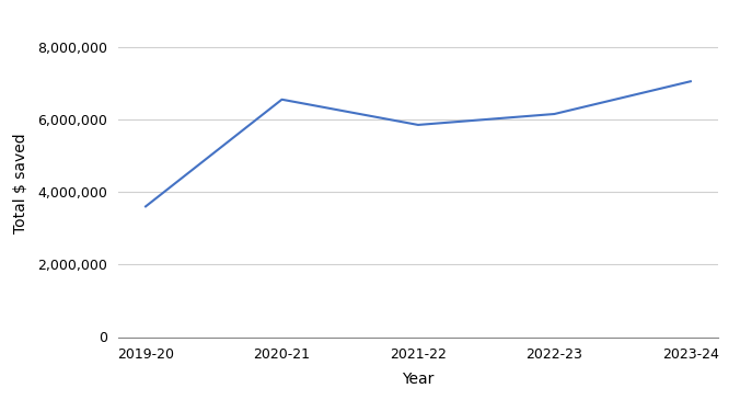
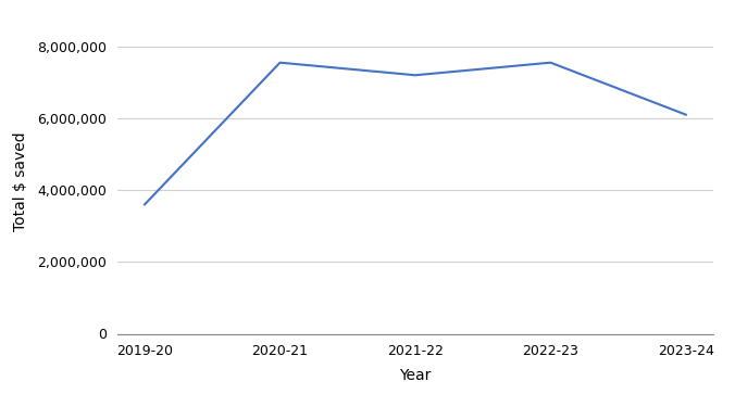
2020-21: 6,550,000 -> 7,550,000
2021-22: 5,850,000 -> 7,200,000
2022-23: 6,150,000 -> 7,550,000
2023-24: 7,050,000 -> 6,100,000
